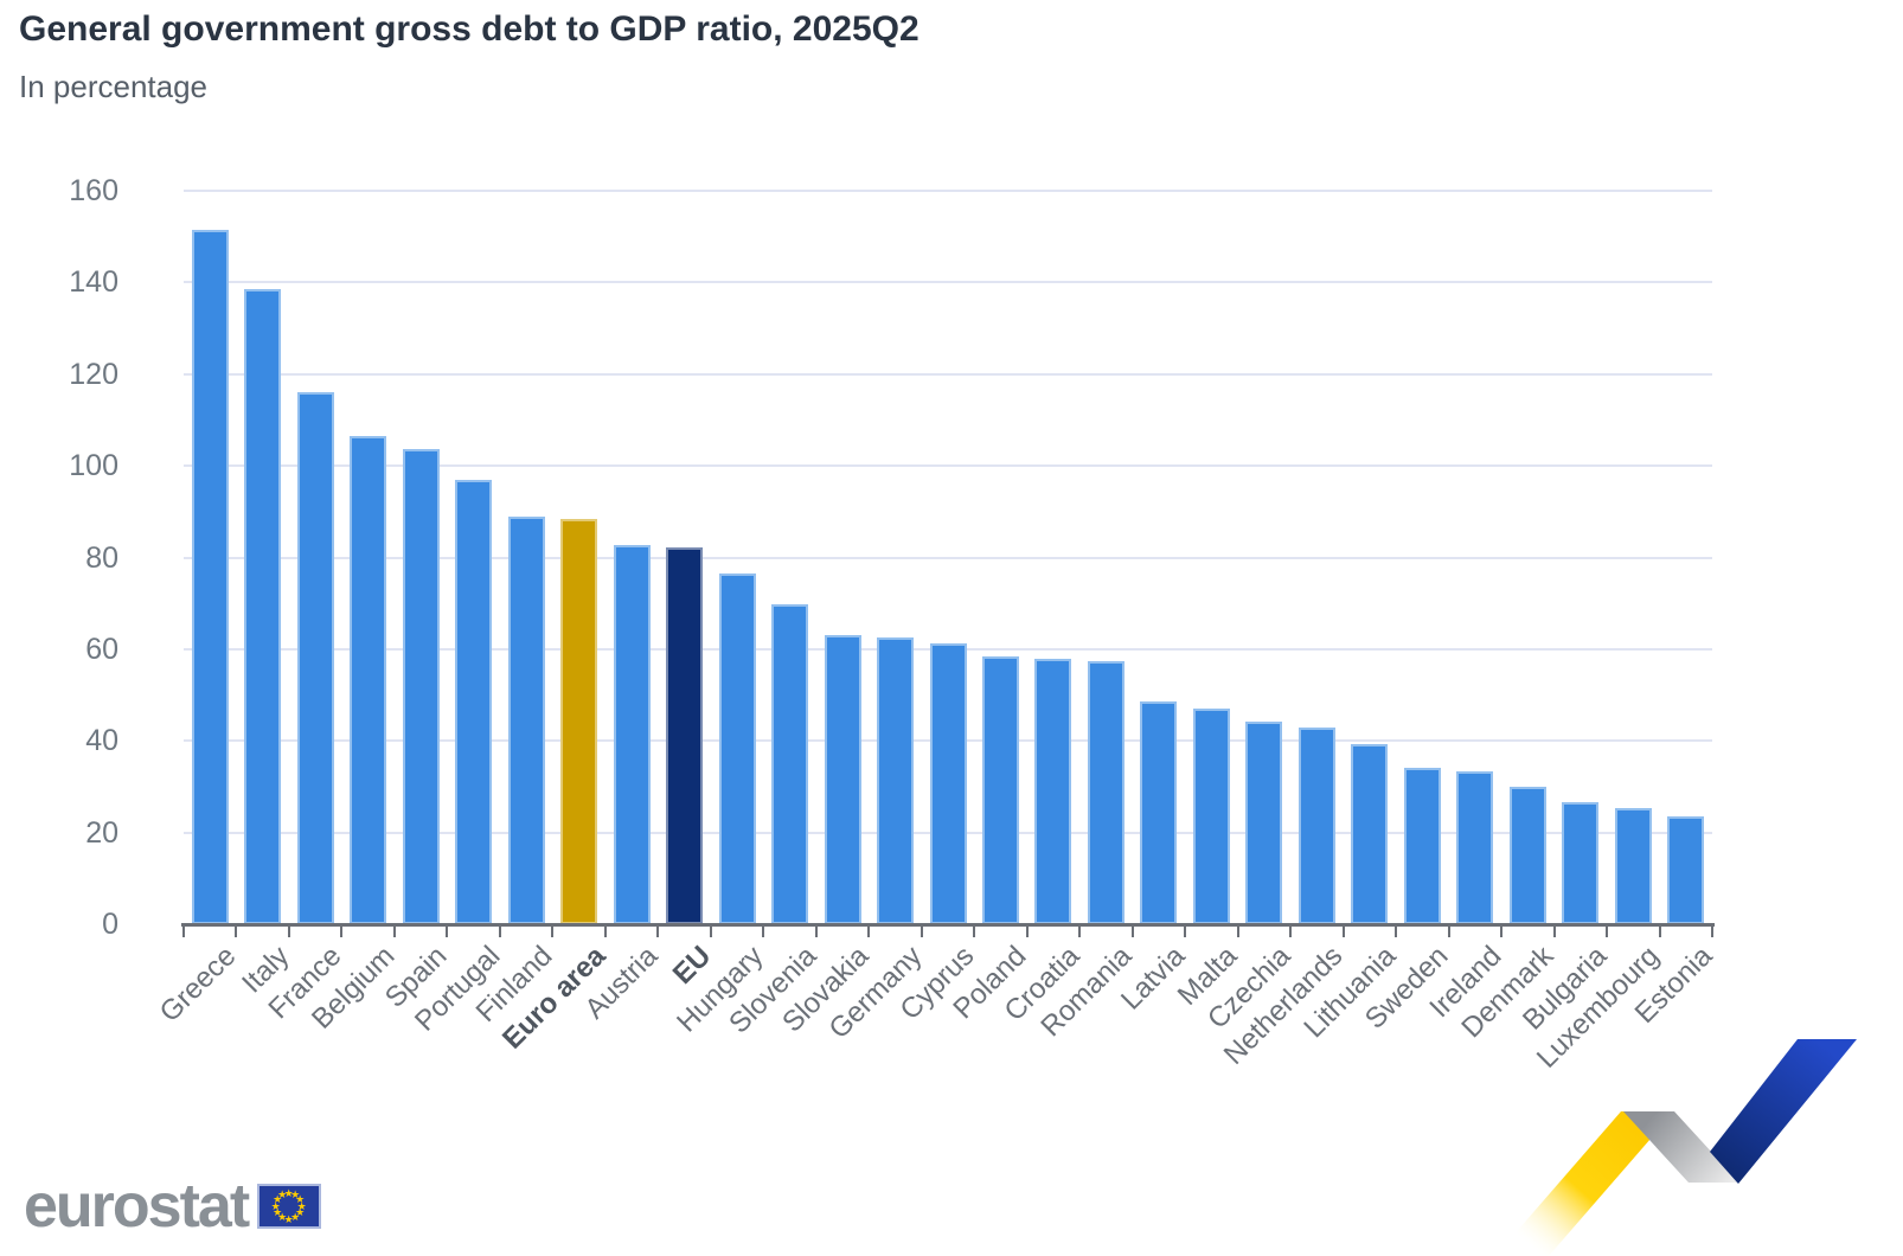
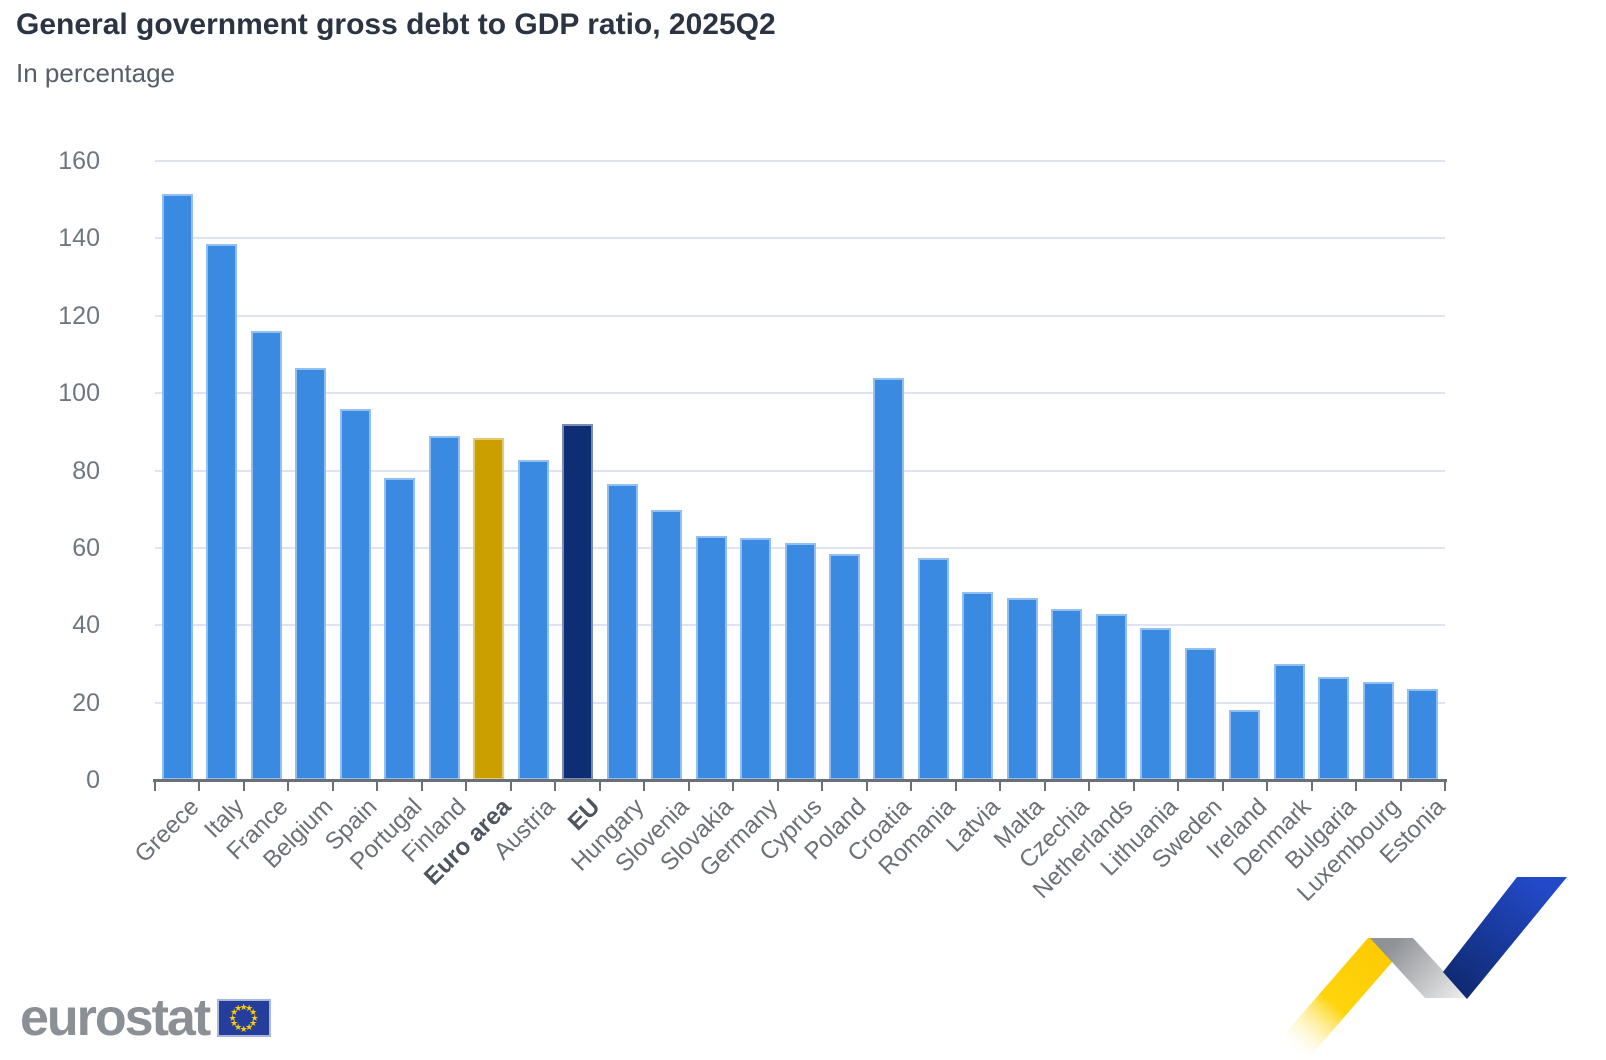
Spain: 104 -> 96
Portugal: 97 -> 78
EU: 82 -> 92
Croatia: 58 -> 104
Ireland: 33 -> 18
